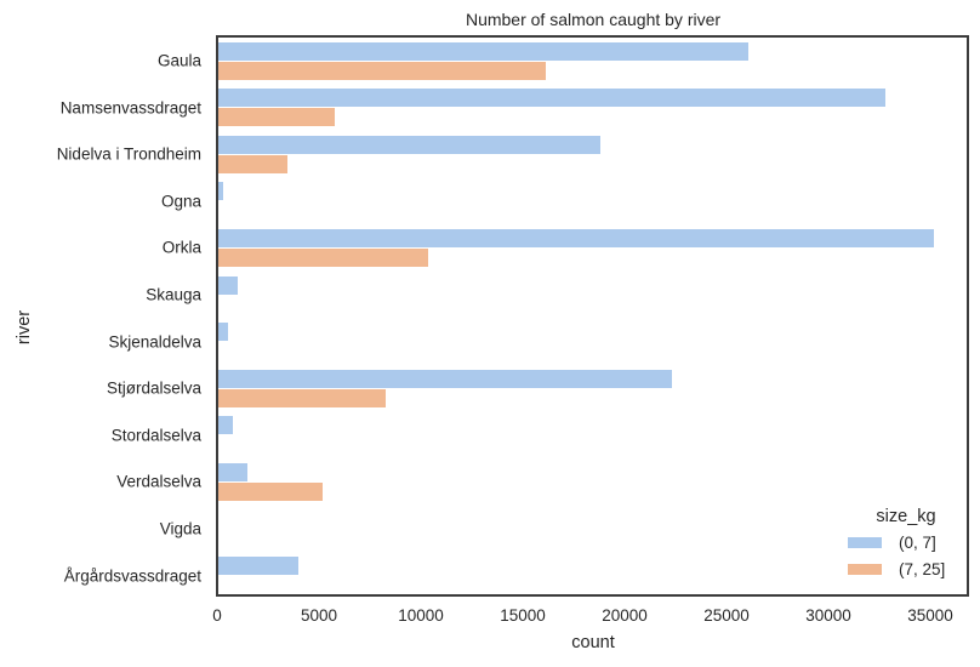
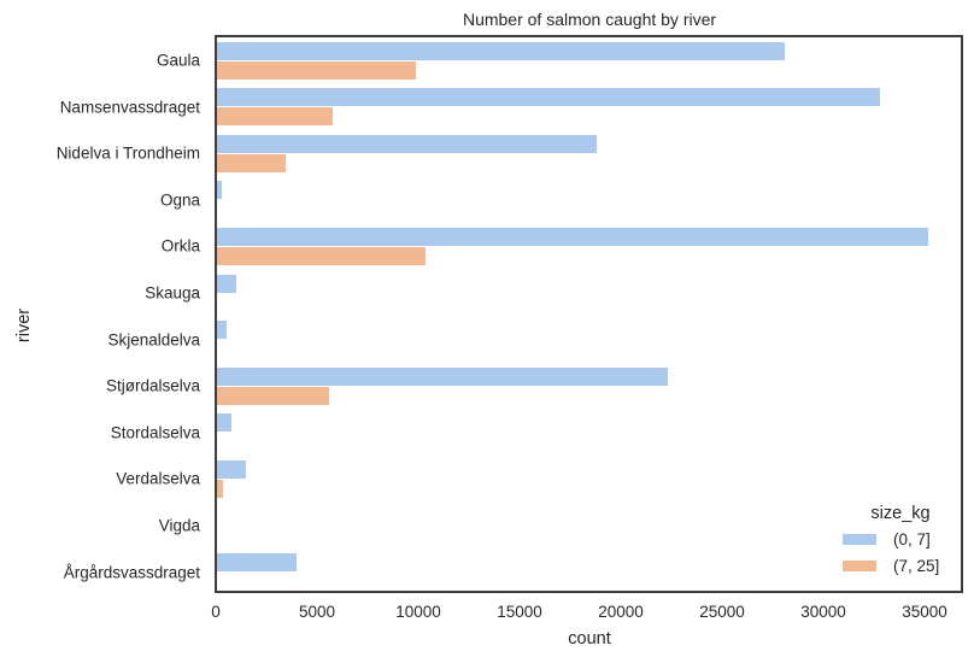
(0, 7]/Gaula: 26000 -> 28000
(7, 25]/Gaula: 16100 -> 9800
(7, 25]/Stjørdalselva: 8200 -> 5500
(7, 25]/Verdalselva: 5100 -> 300
